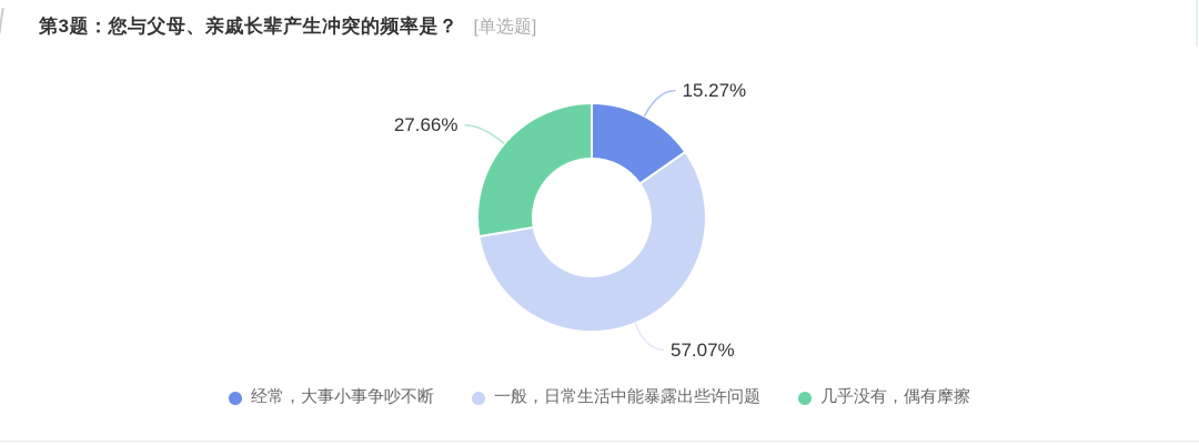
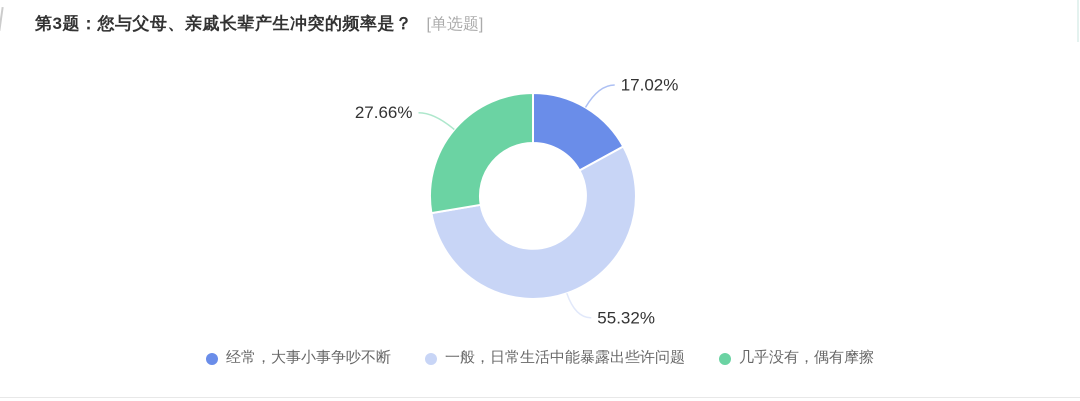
经常，大事小事争吵不断: 15.27% -> 17.02%
一般，日常生活中能暴露出些许问题: 57.07% -> 55.32%
